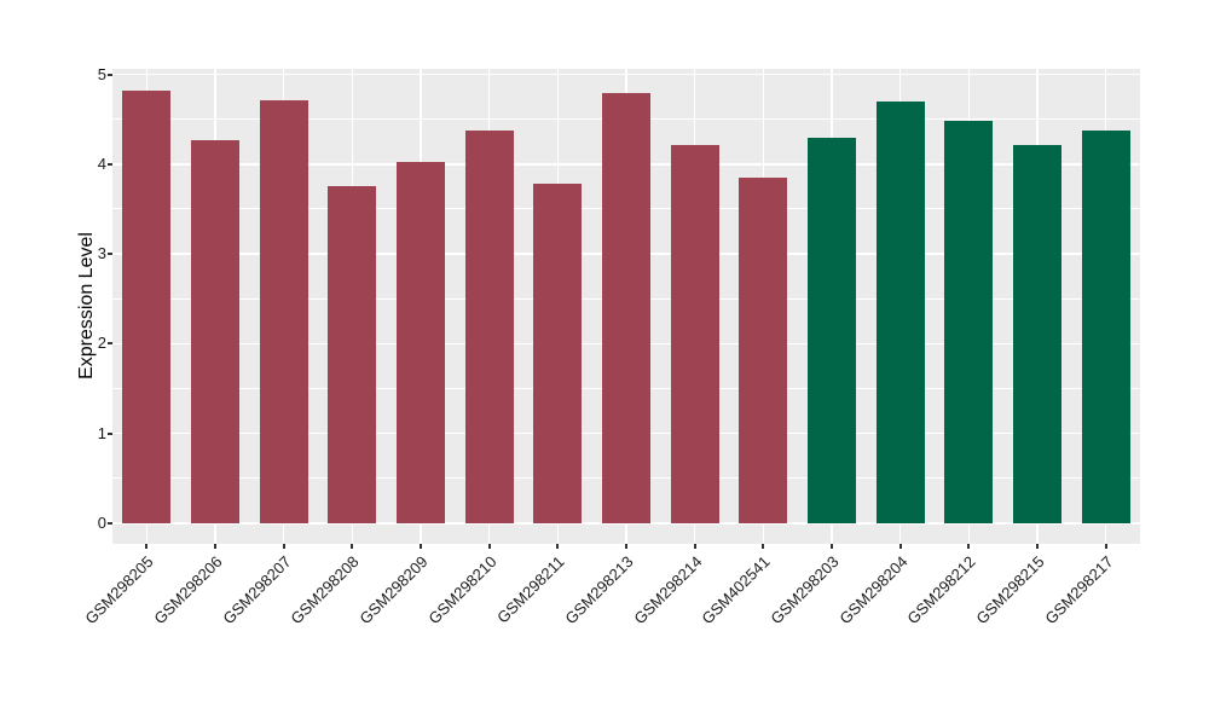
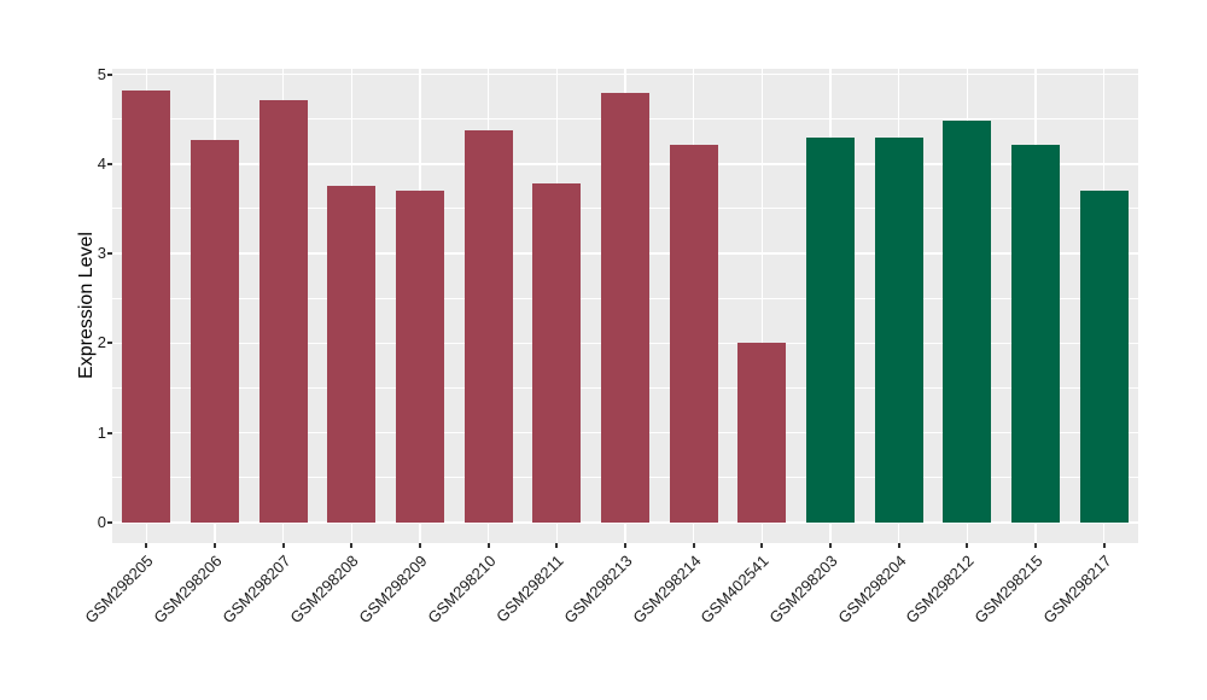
GSM298209: 4.0 -> 3.7
GSM402541: 3.9 -> 2.0
GSM298204: 4.7 -> 4.3
GSM298217: 4.4 -> 3.7
